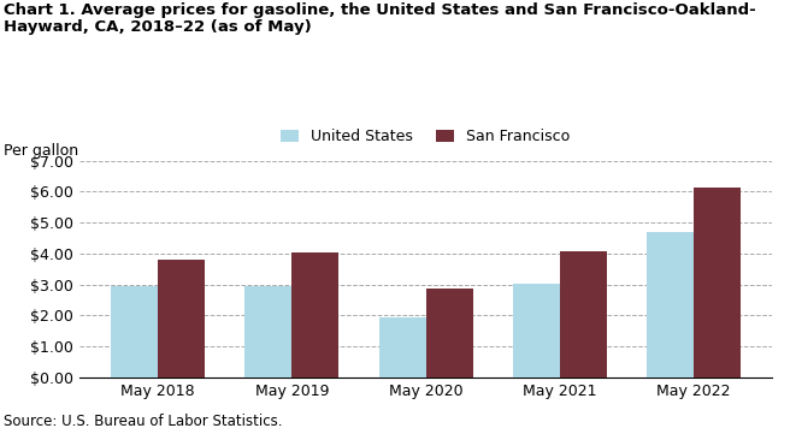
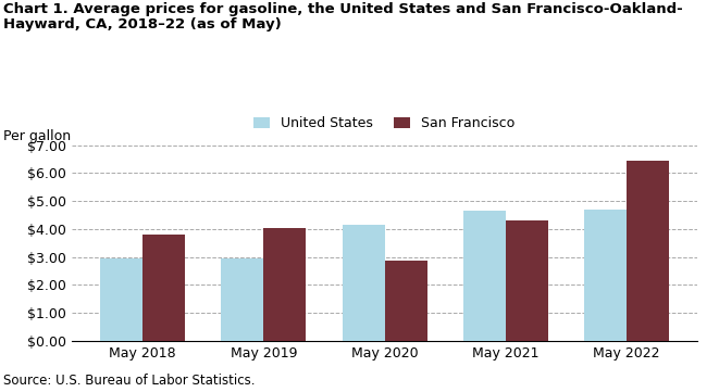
United States/May 2020: $1.95 -> $4.15
United States/May 2021: $3.04 -> $4.65
San Francisco/May 2021: $4.08 -> $4.30
San Francisco/May 2022: $6.14 -> $6.45
